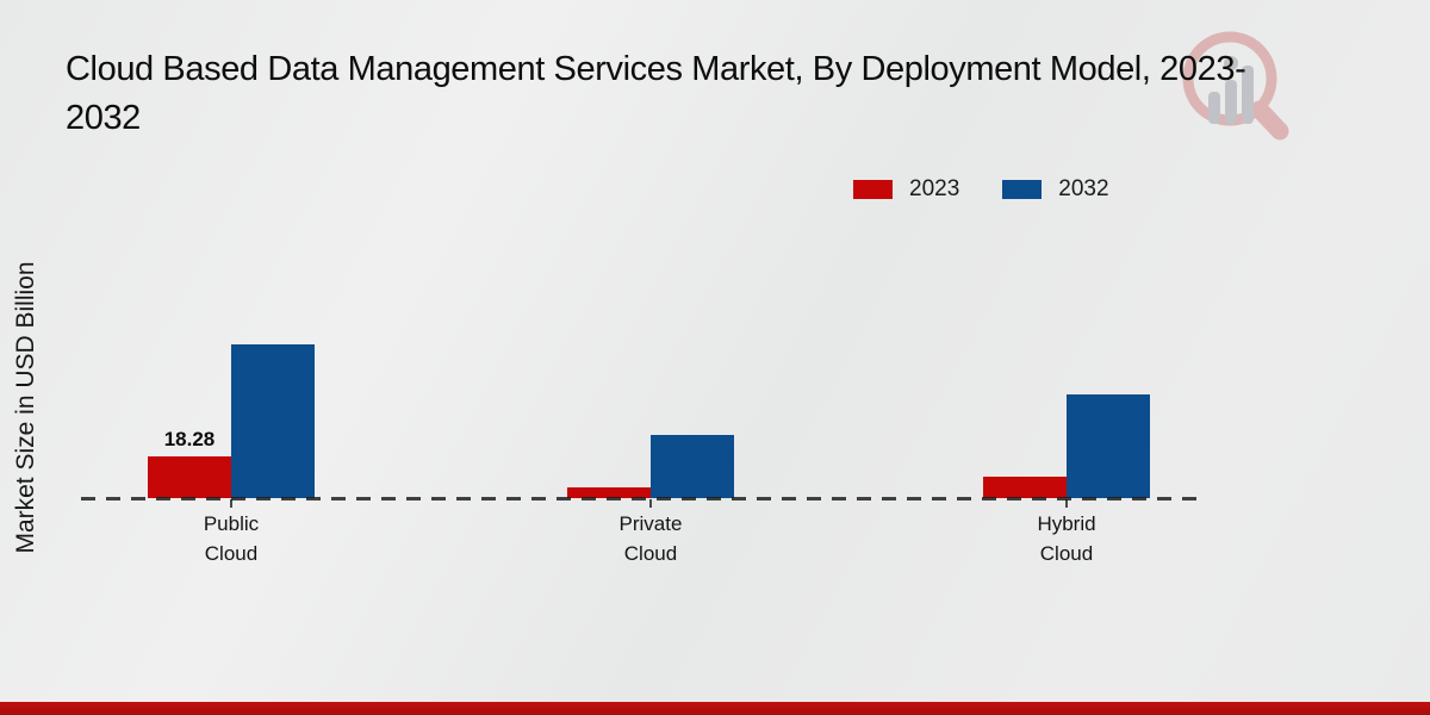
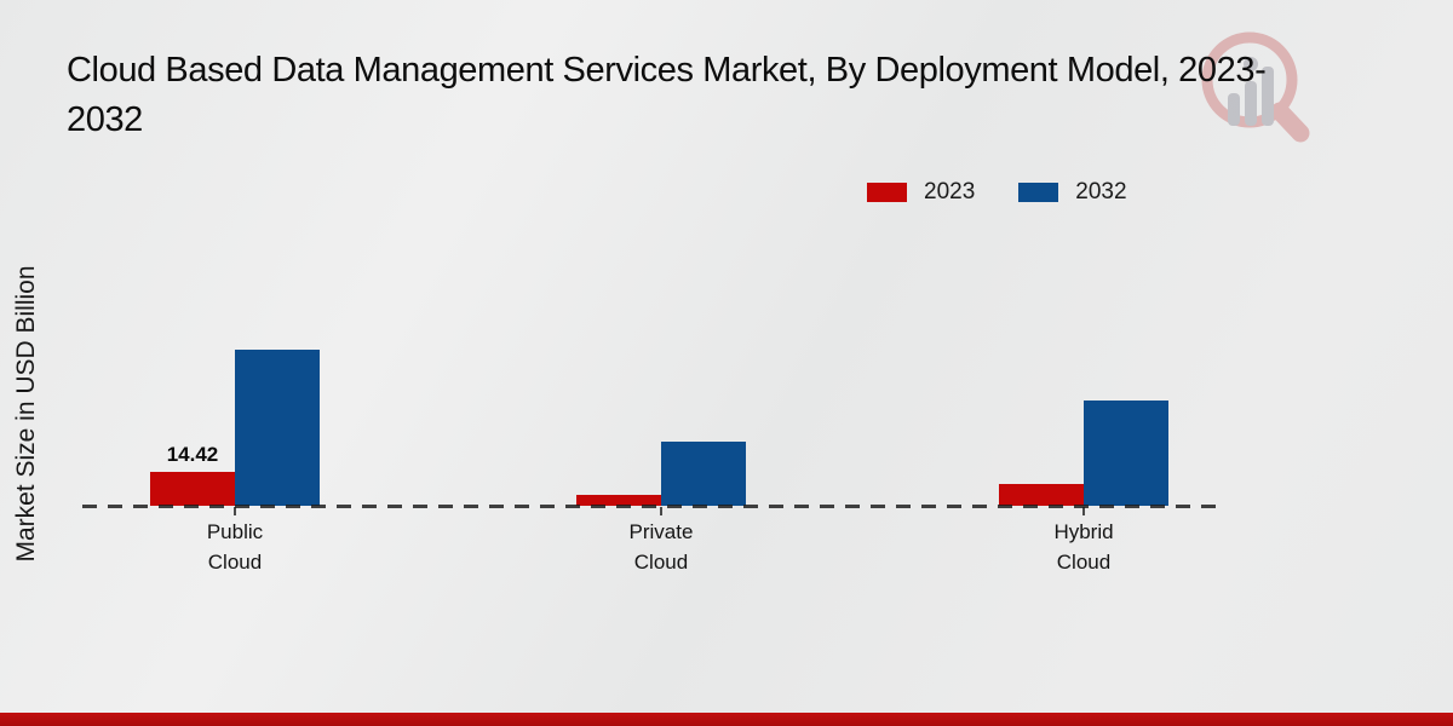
2023/Public Cloud: 18.28 -> 14.42
